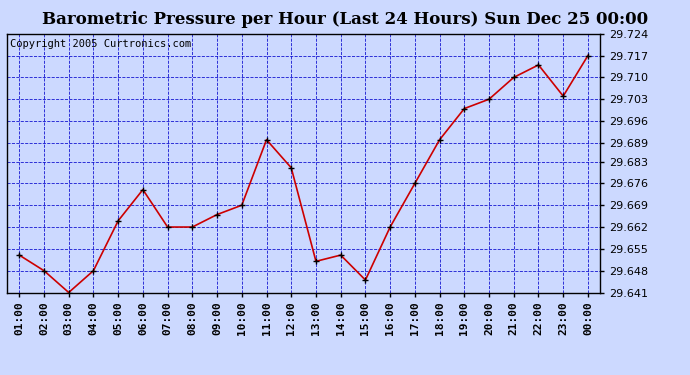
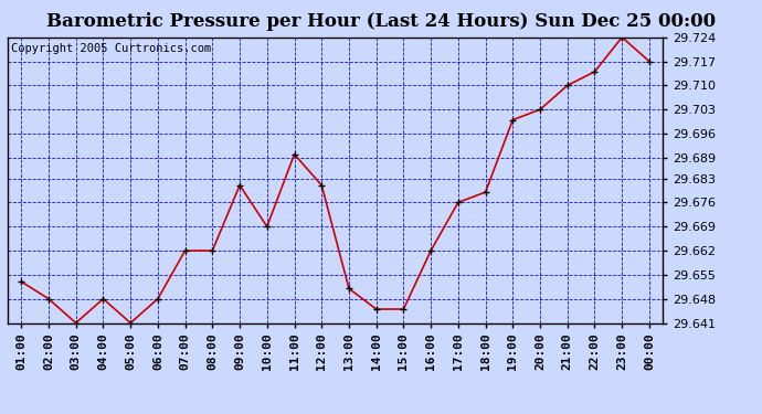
05:00: 29.664 -> 29.641
06:00: 29.674 -> 29.648
09:00: 29.666 -> 29.681
14:00: 29.653 -> 29.645
18:00: 29.690 -> 29.679
23:00: 29.704 -> 29.724
